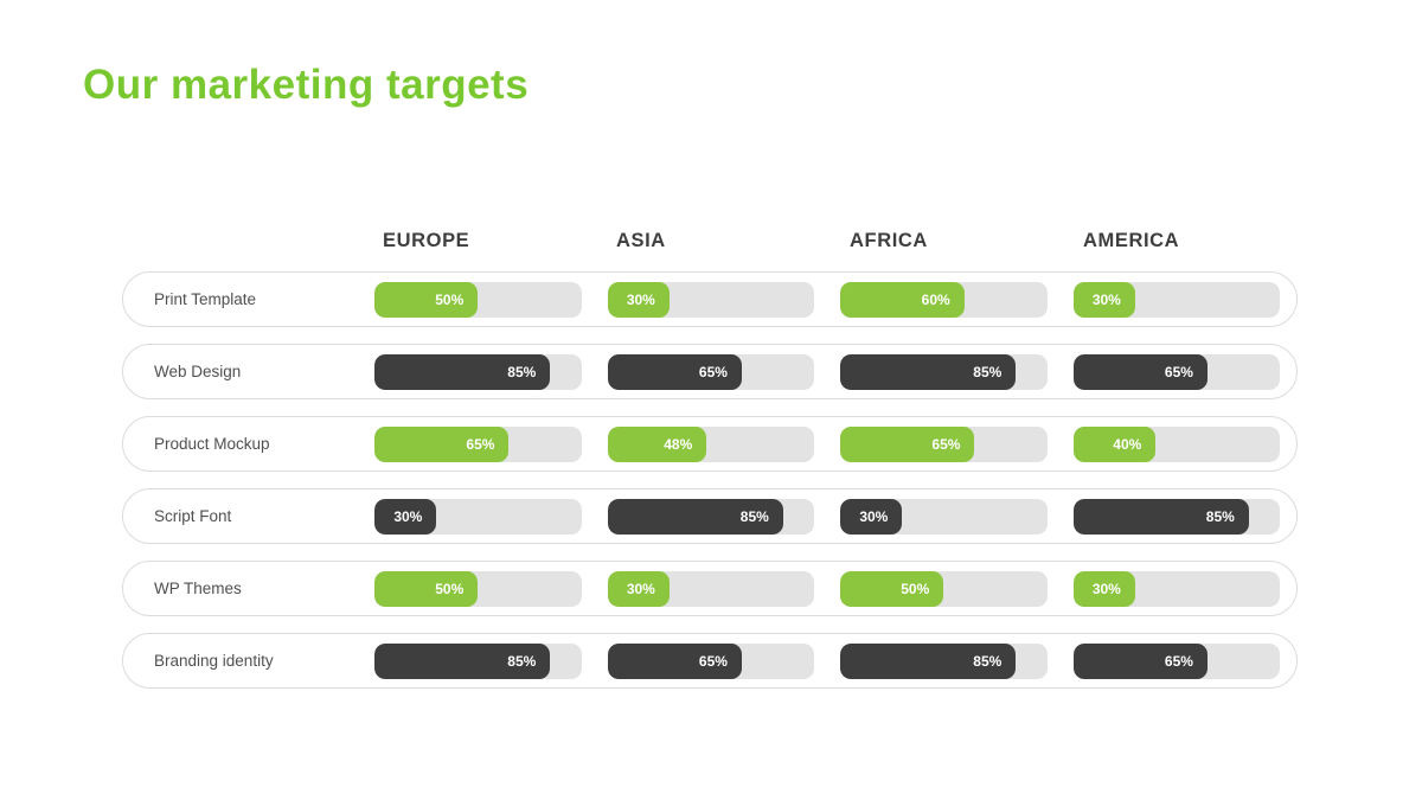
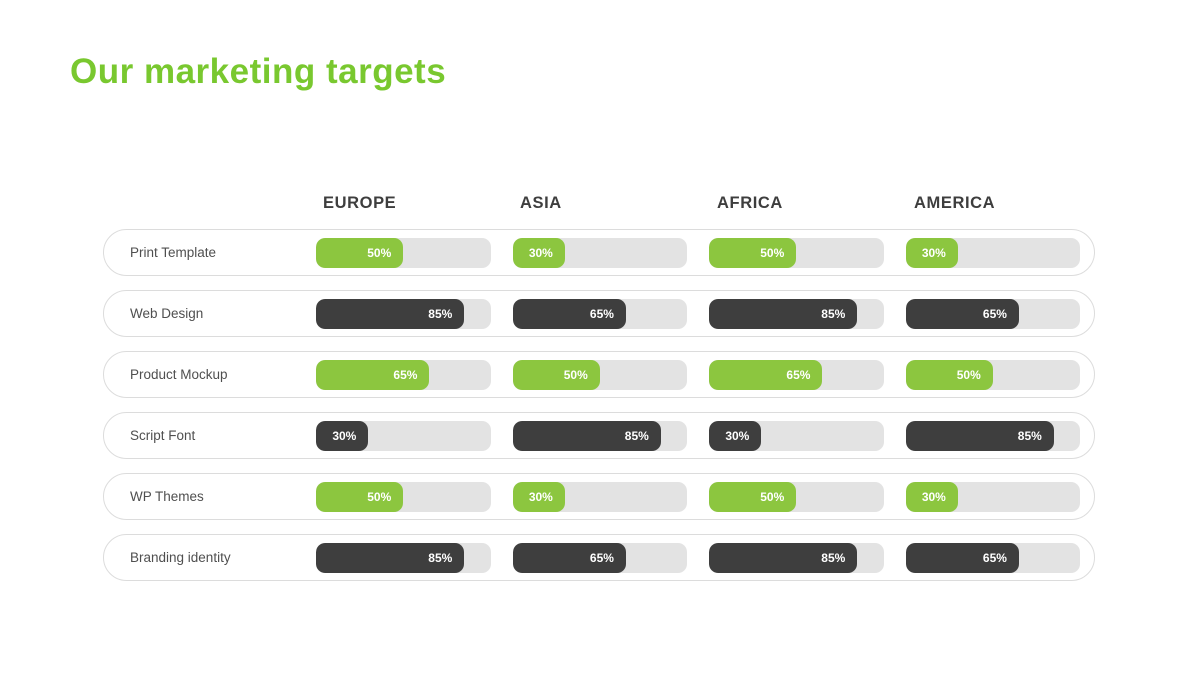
Product Mockup/ASIA: 48% -> 50%
Print Template/AFRICA: 60% -> 50%
Product Mockup/AMERICA: 40% -> 50%
